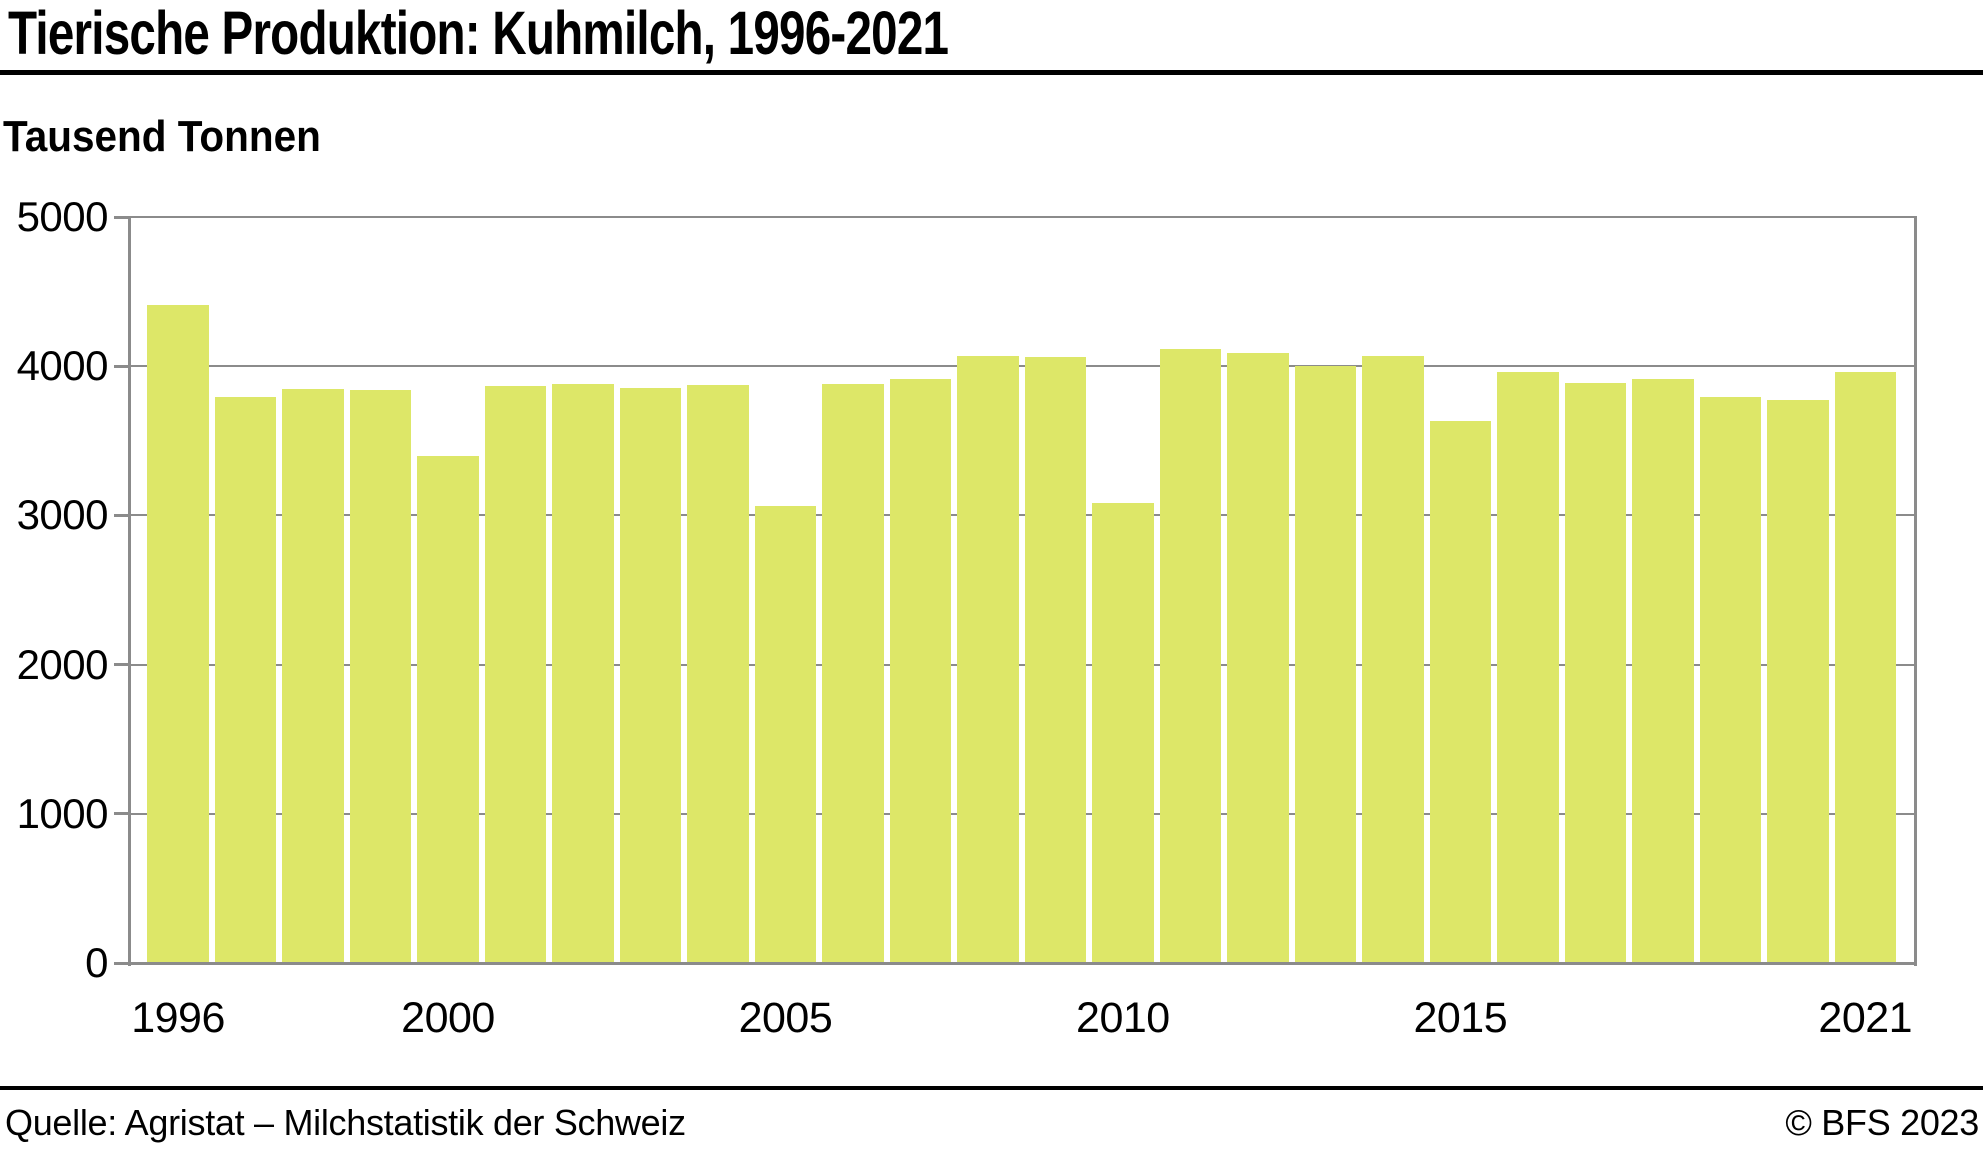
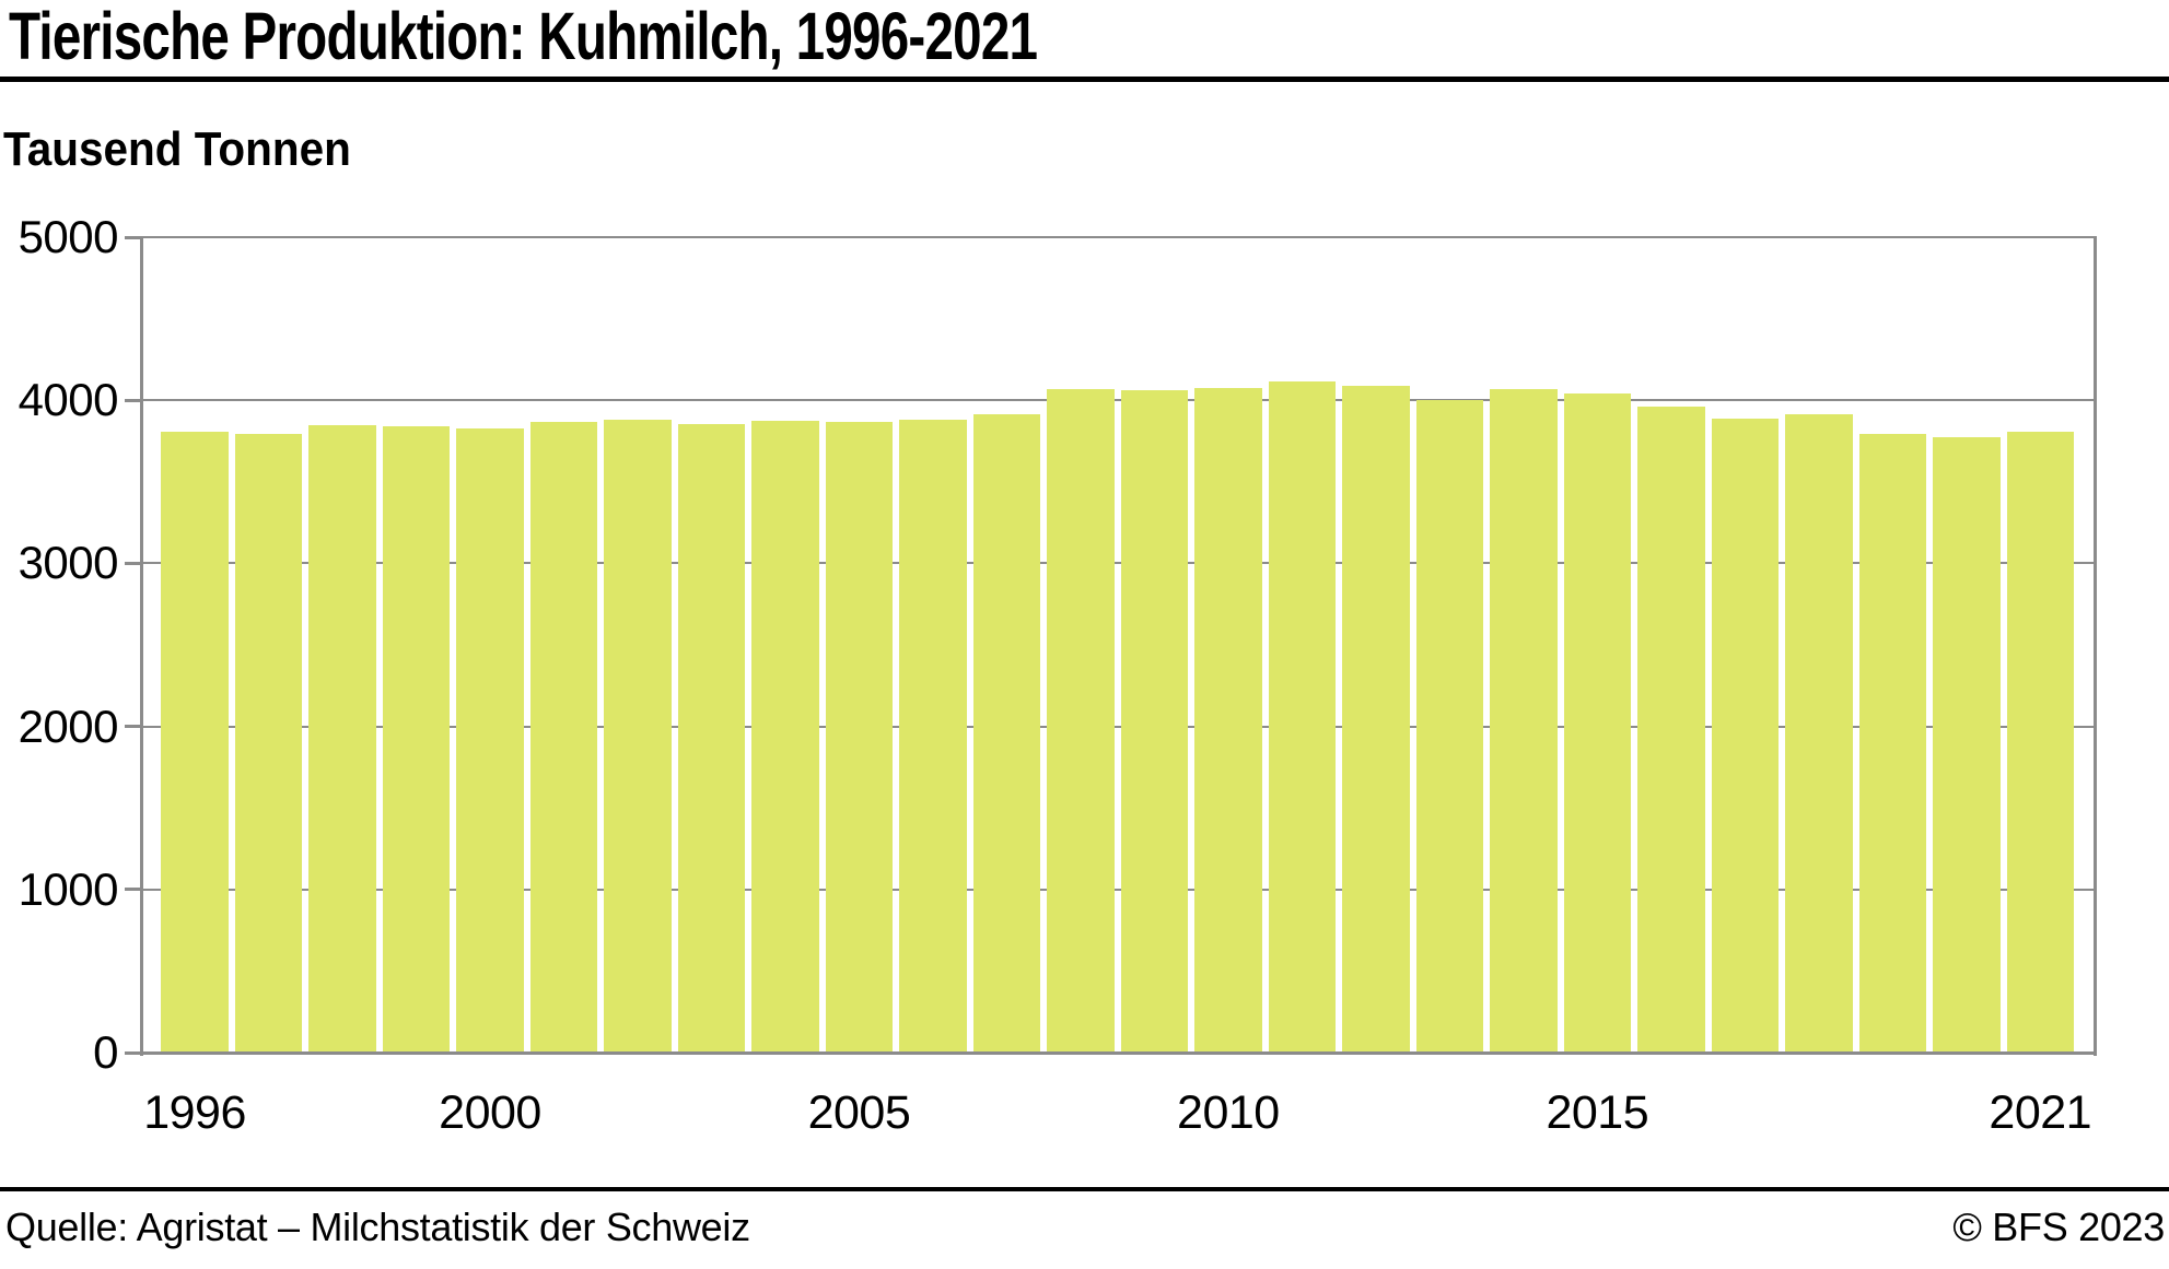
1996: 4410 -> 3800
2000: 3400 -> 3830
2005: 3060 -> 3870
2010: 3080 -> 4080
2015: 3630 -> 4040
2021: 3960 -> 3810
